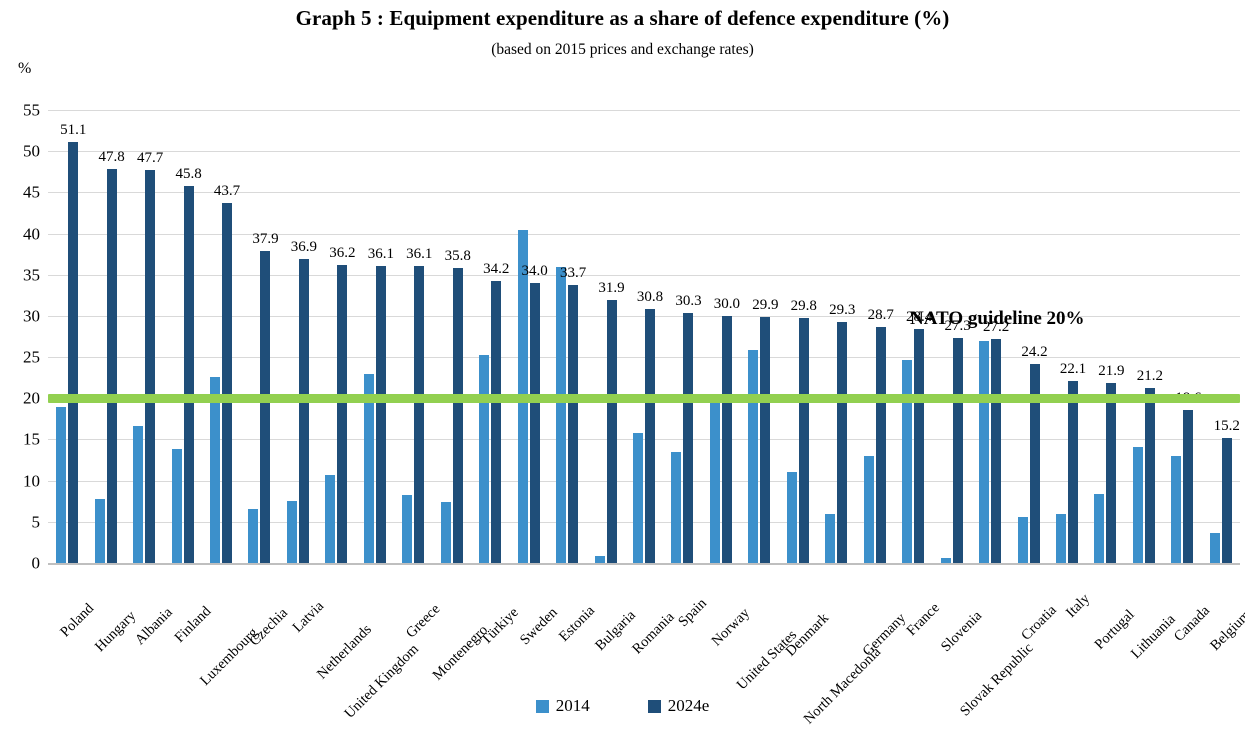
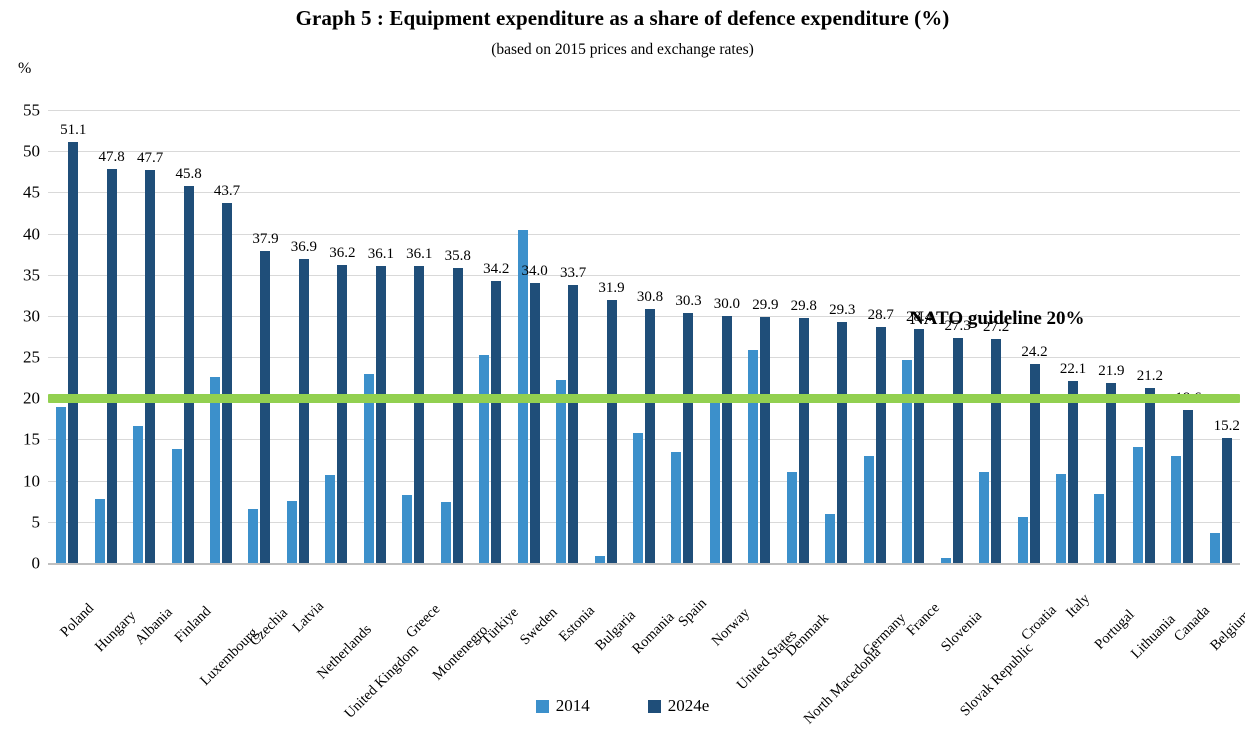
2014/Estonia: 36 -> 22
2014/Slovak Republic: 27 -> 11
2014/Italy: 6 -> 11
